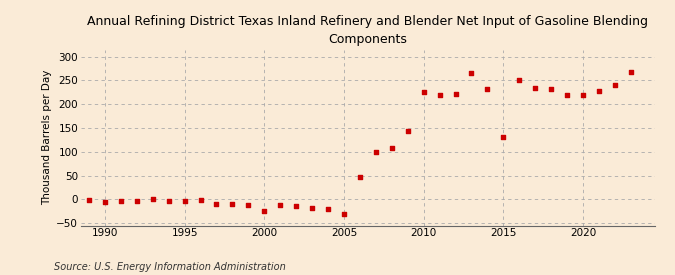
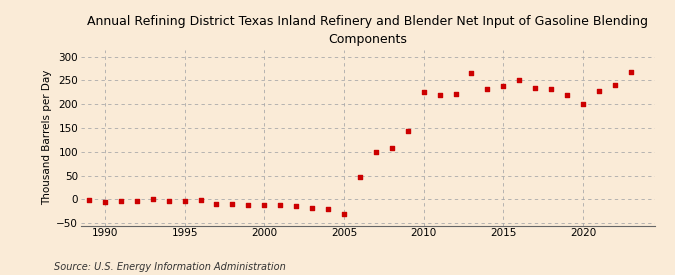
2000: -25 -> -12
2015: 130 -> 238
2020: 220 -> 200
